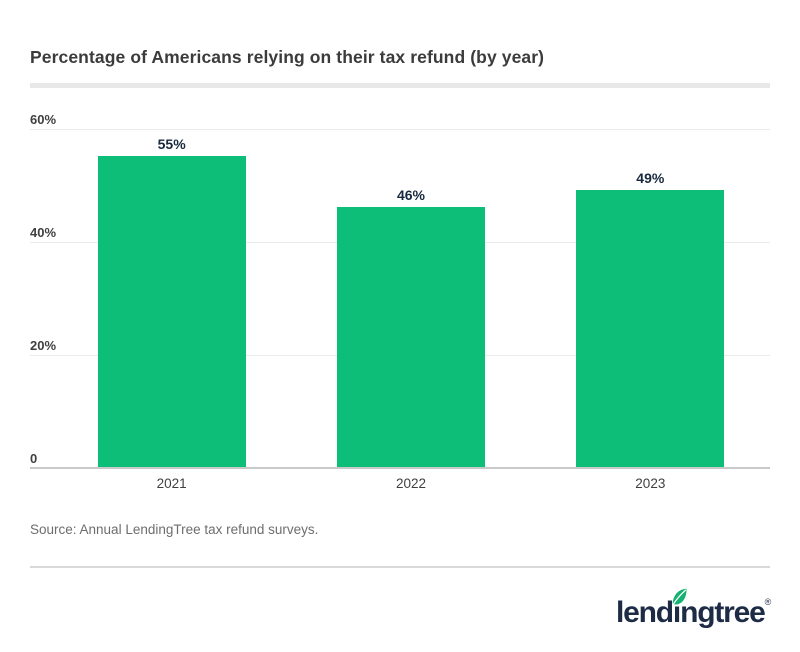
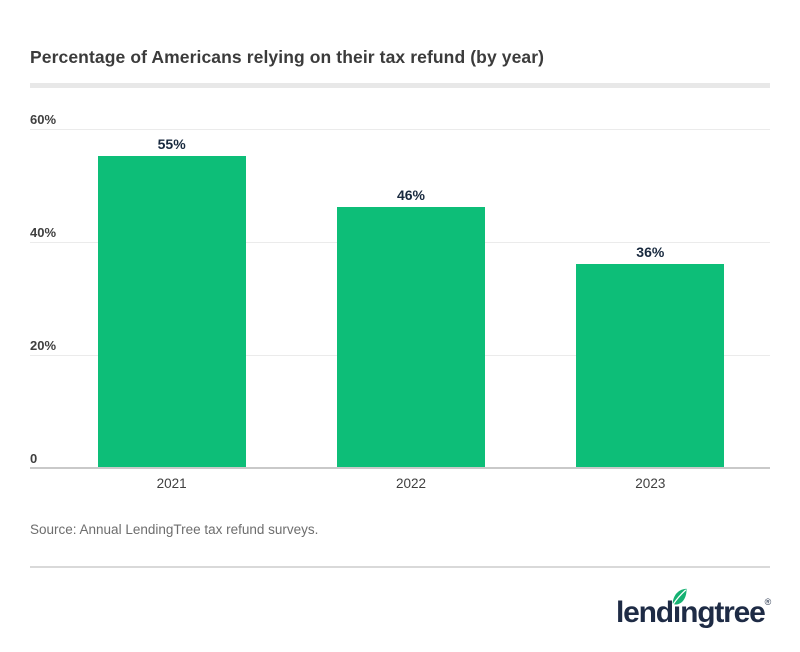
2023: 49% -> 36%
